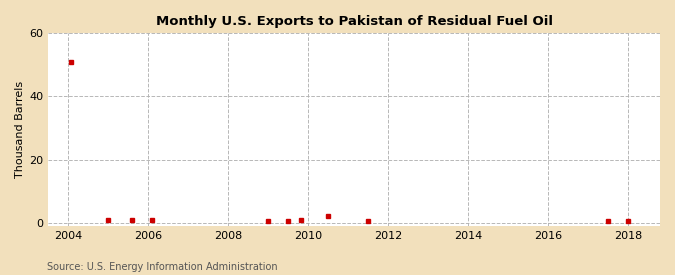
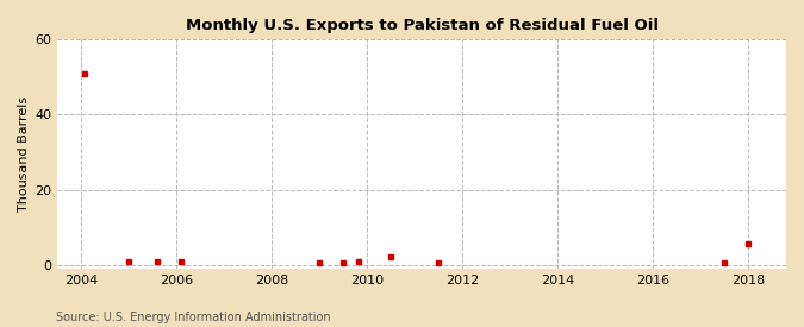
2018: 0.4 -> 5.5
